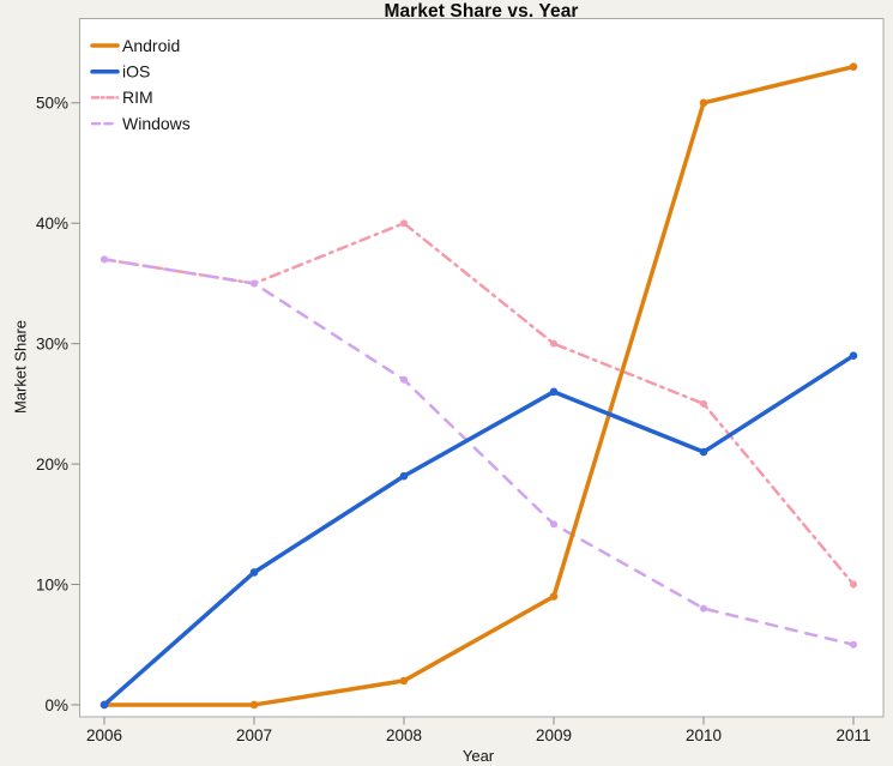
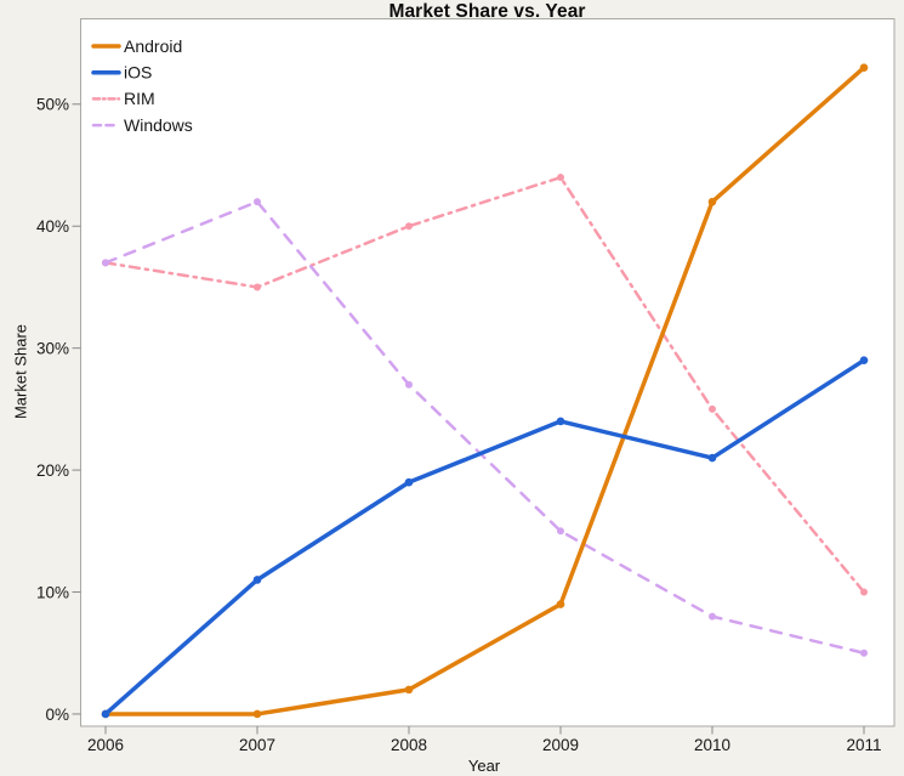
Windows/2007: 35% -> 42%
iOS/2009: 26% -> 24%
RIM/2009: 30% -> 44%
Android/2010: 50% -> 42%
